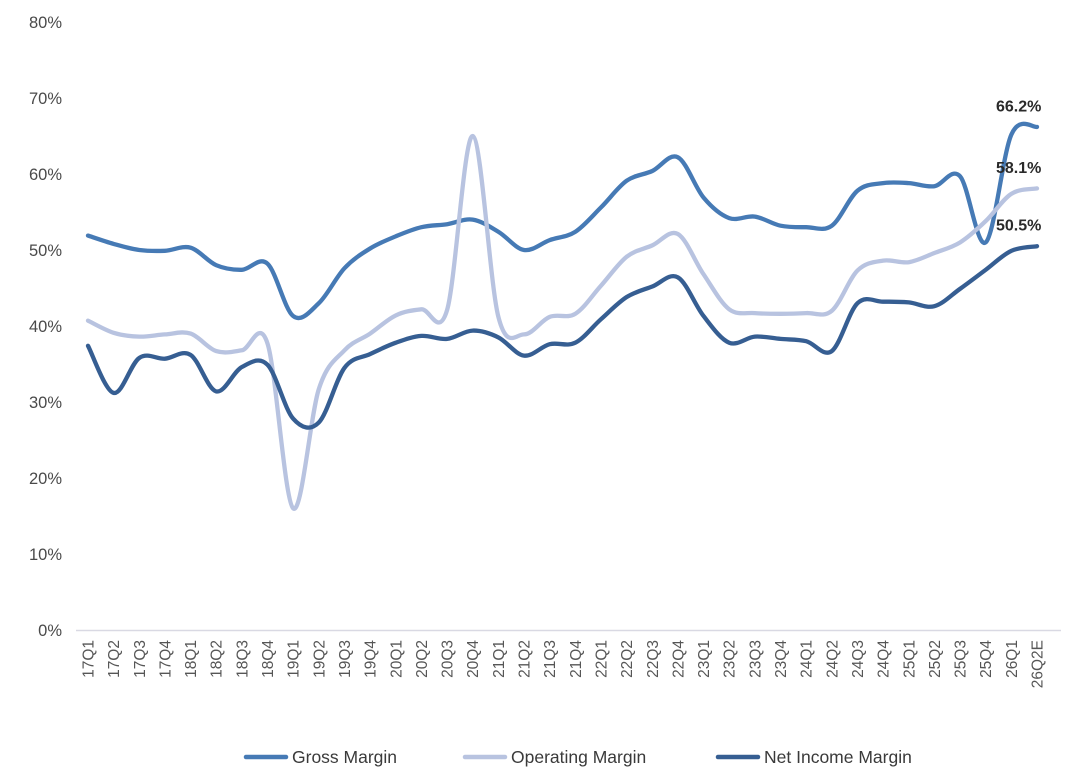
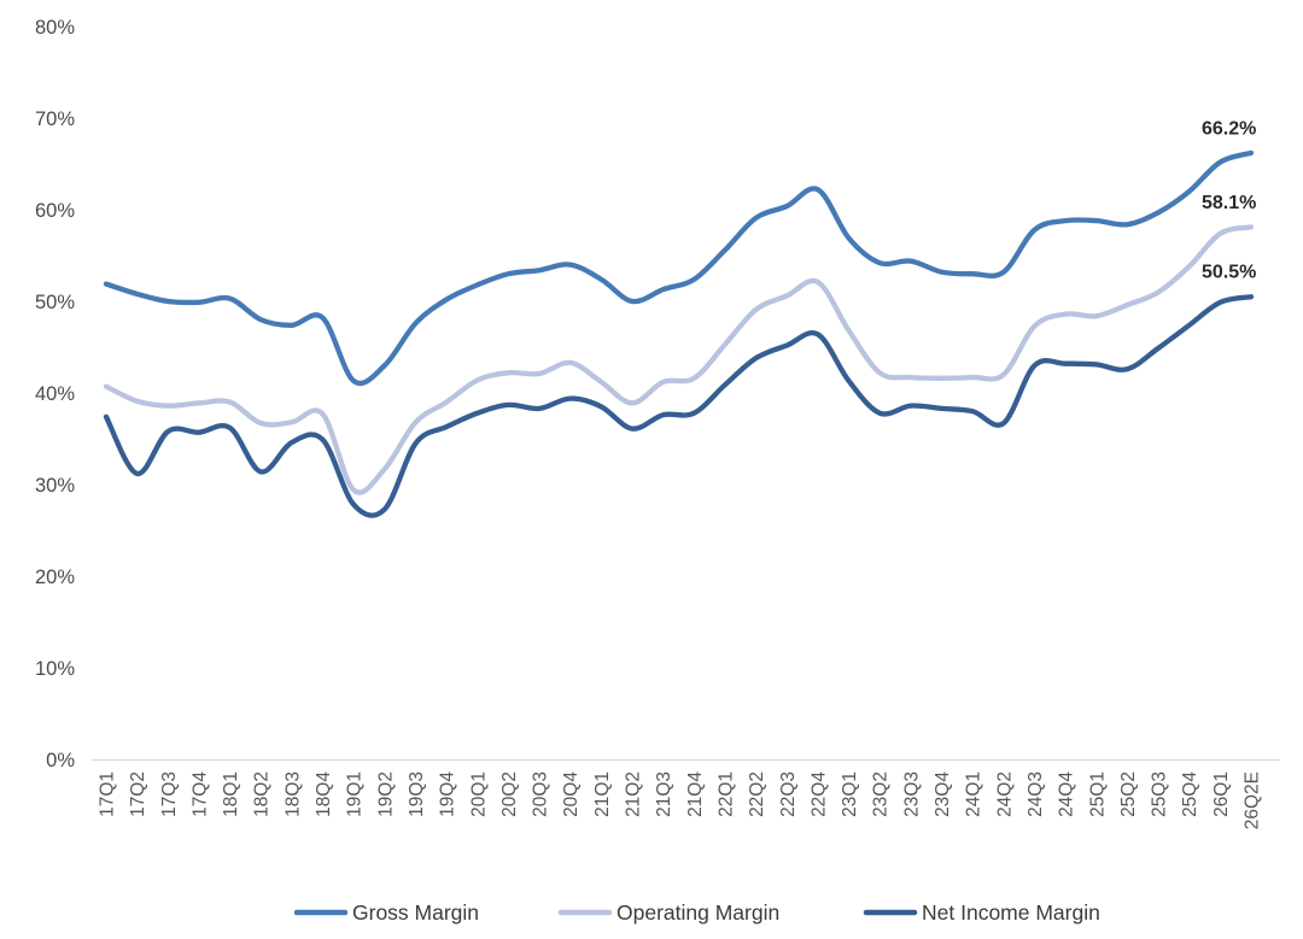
Operating Margin/19Q1: 16% -> 29%
Operating Margin/20Q4: 65% -> 43%
Gross Margin/25Q4: 51% -> 62%
